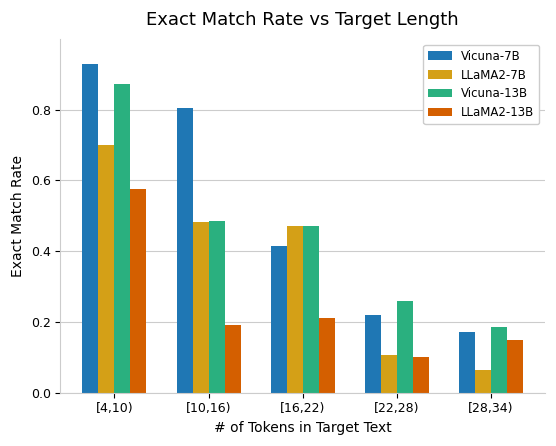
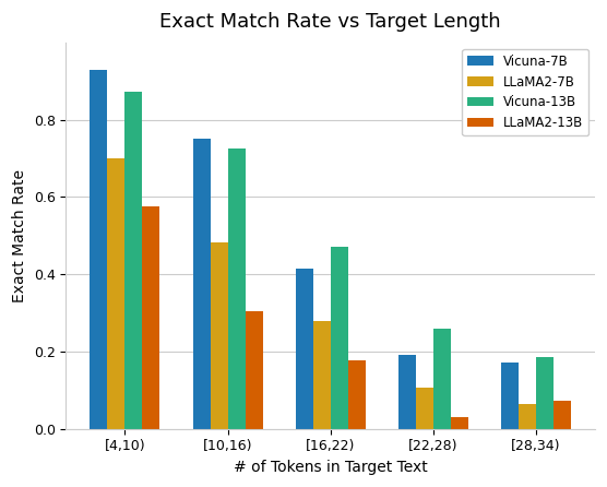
Vicuna-7B/[10,16): 0.805 -> 0.750
Vicuna-13B/[10,16): 0.485 -> 0.727
LLaMA2-13B/[10,16): 0.190 -> 0.305
LLaMA2-7B/[16,22): 0.470 -> 0.278
LLaMA2-13B/[16,22): 0.210 -> 0.178
Vicuna-7B/[22,28): 0.220 -> 0.190
LLaMA2-13B/[22,28): 0.100 -> 0.030
LLaMA2-13B/[28,34): 0.150 -> 0.072
